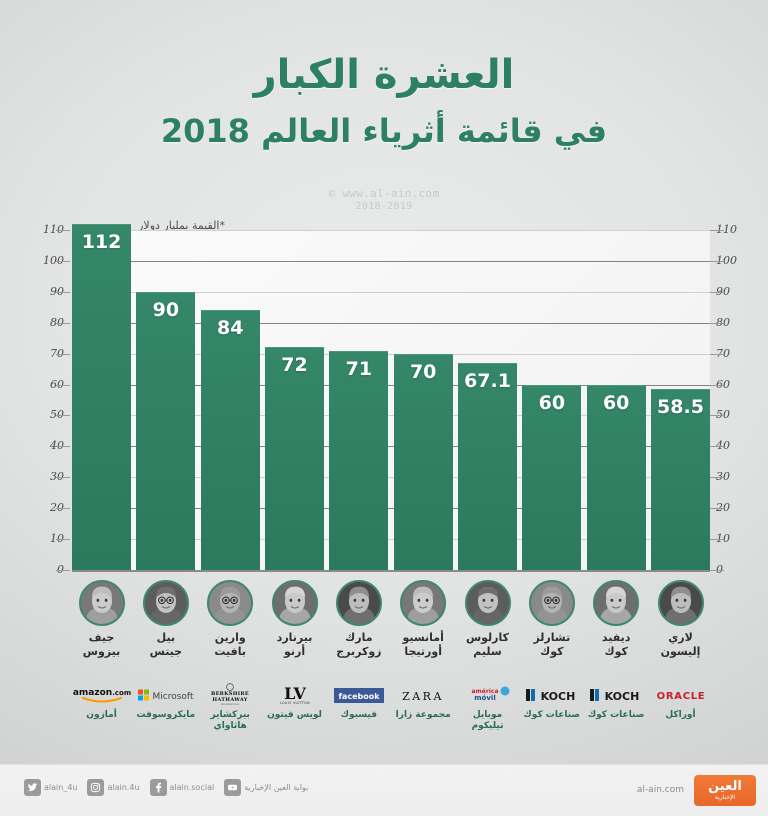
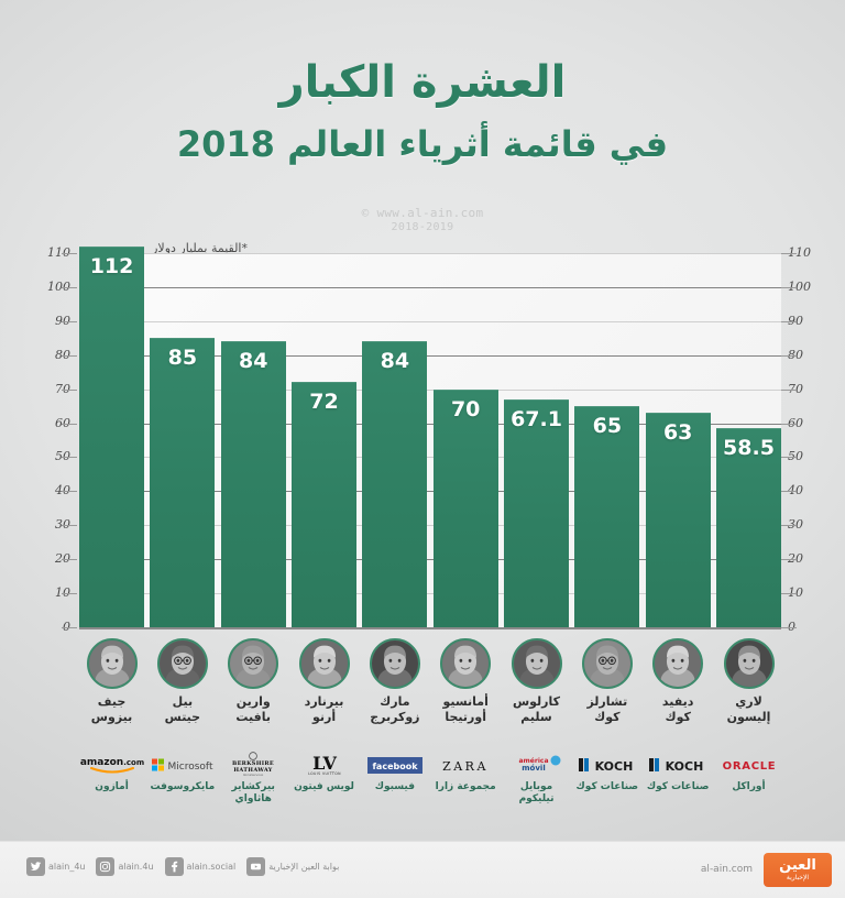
ديفيد كوك: 60 -> 63
تشارلز كوك: 60 -> 65
مارك زوكربرج: 71 -> 84
بيل جيتس: 90 -> 85
